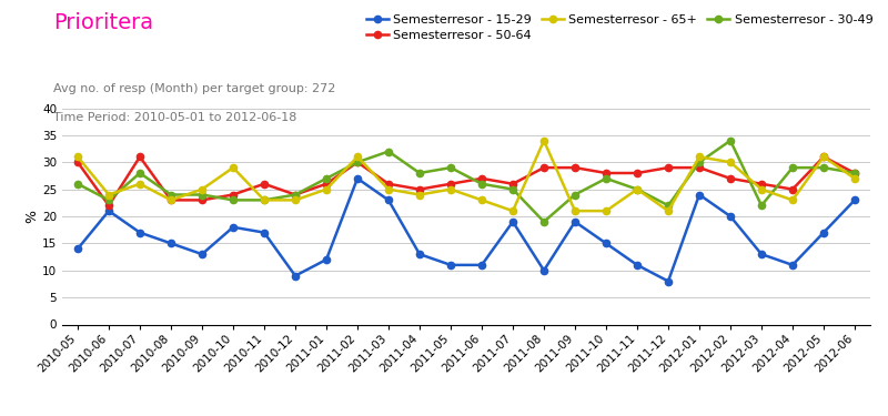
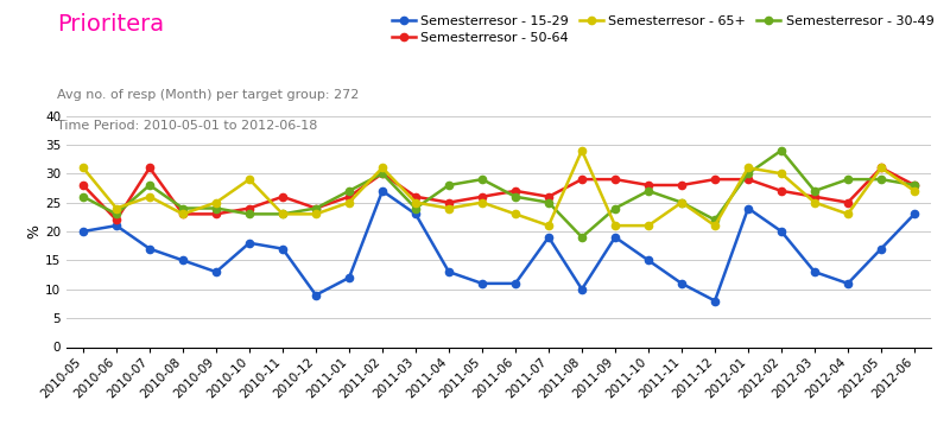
Semesterresor - 15-29/2010-05: 14 -> 20
Semesterresor - 50-64/2010-05: 30 -> 28
Semesterresor - 30-49/2011-03: 32 -> 24
Semesterresor - 30-49/2012-03: 22 -> 27
